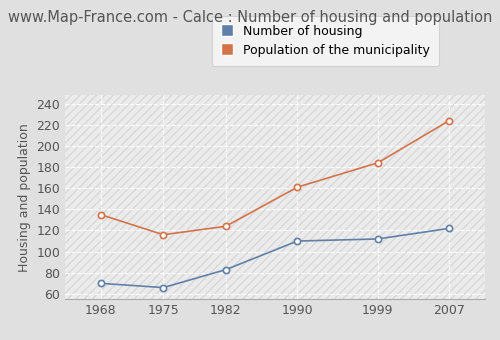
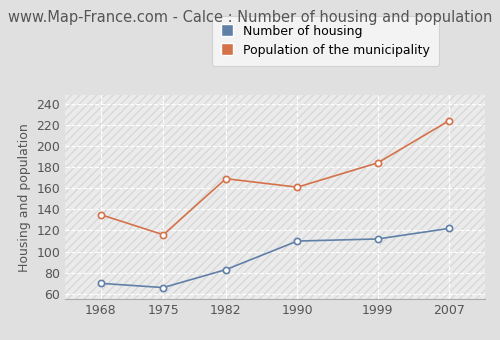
Population of the municipality/1982: 124 -> 169
